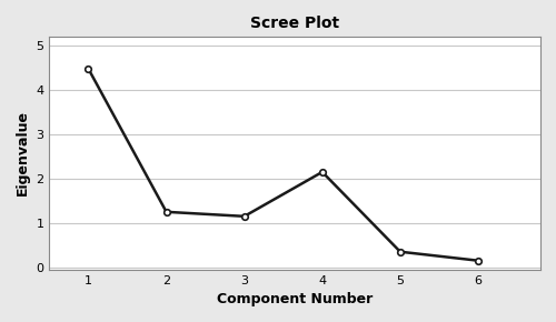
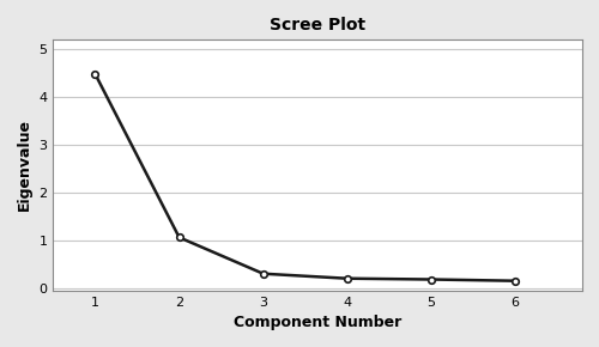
2: 1.25 -> 1.06
3: 1.15 -> 0.30
4: 2.15 -> 0.20
5: 0.35 -> 0.18
